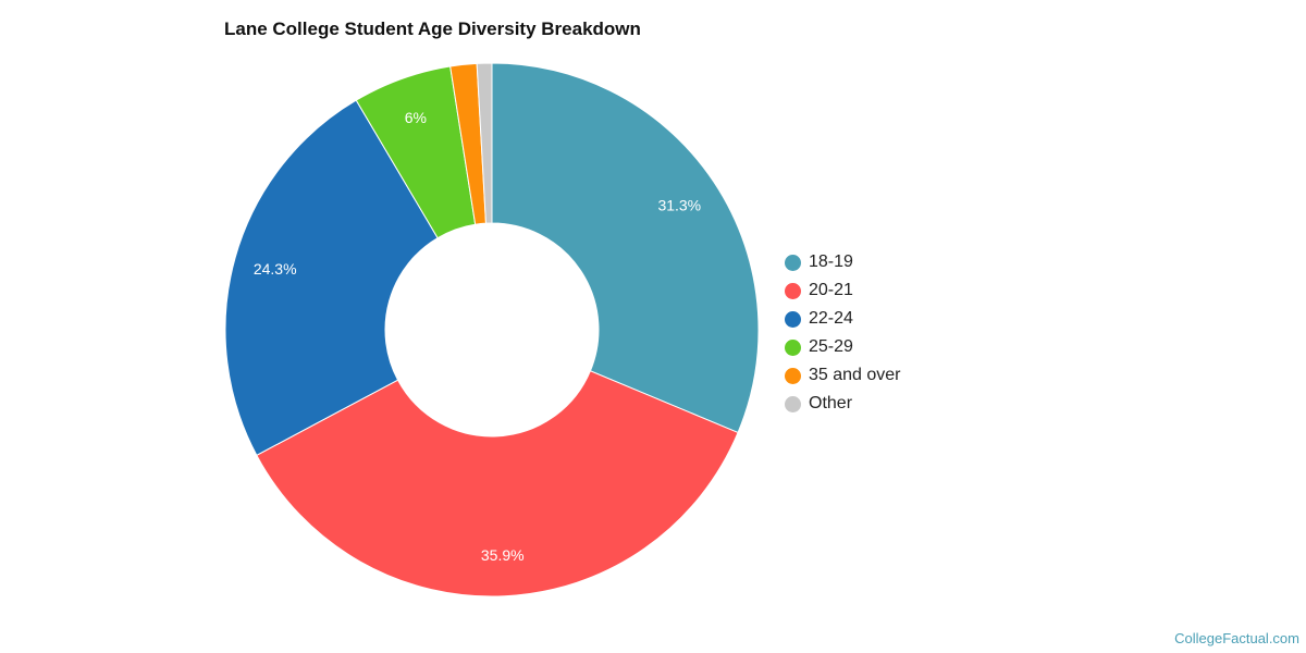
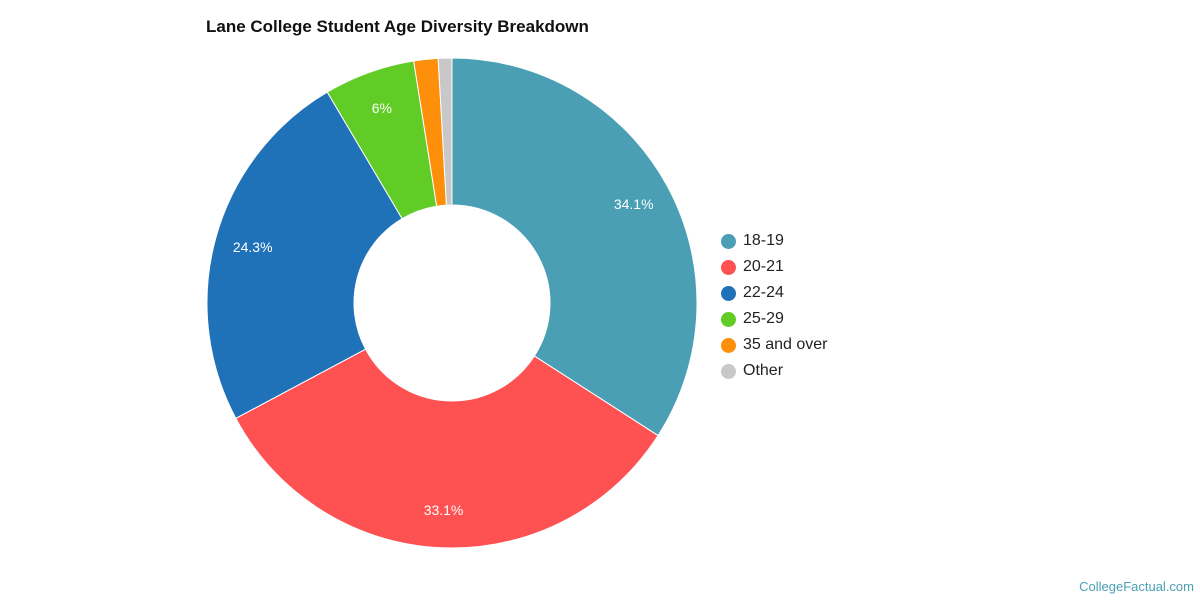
18-19: 31.3% -> 34.1%
20-21: 35.9% -> 33.1%
